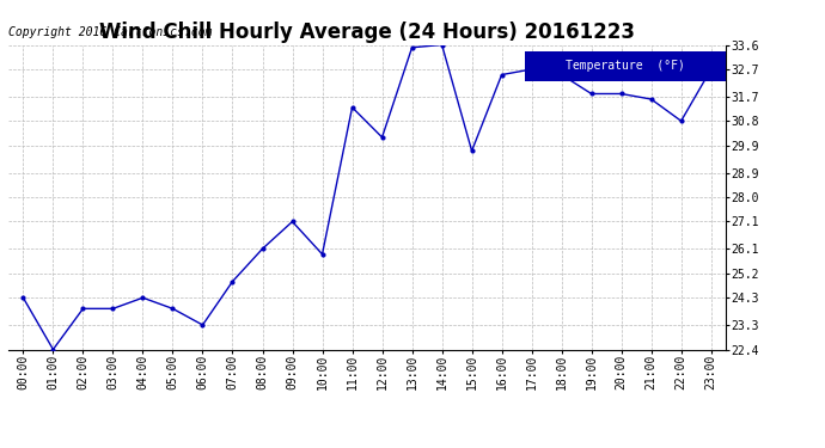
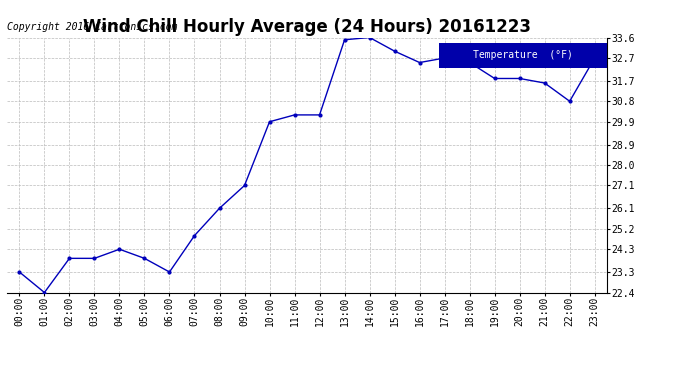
00:00: 24.3 -> 23.3
10:00: 25.9 -> 29.9
11:00: 31.3 -> 30.2
15:00: 29.7 -> 33.0
